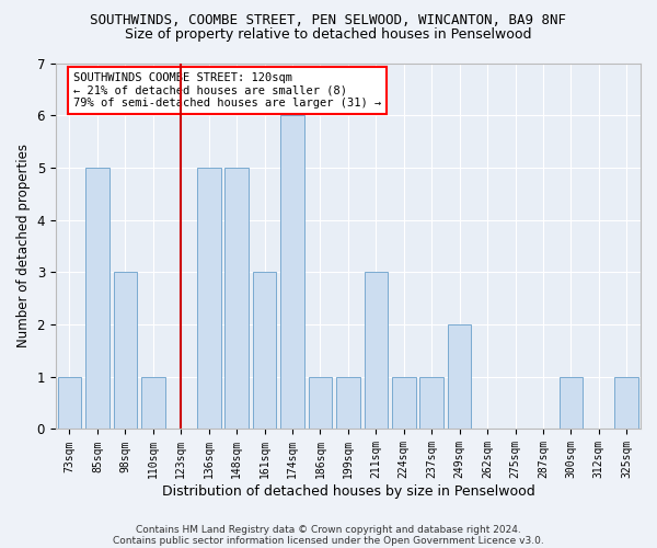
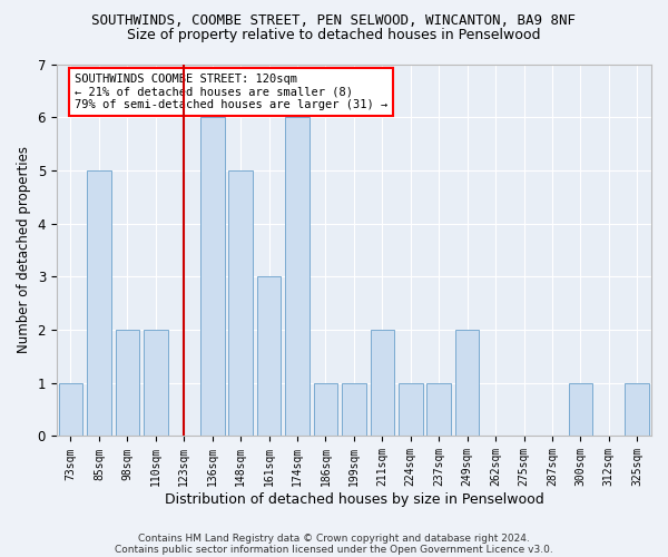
98sqm: 3 -> 2
110sqm: 1 -> 2
136sqm: 5 -> 6
211sqm: 3 -> 2
